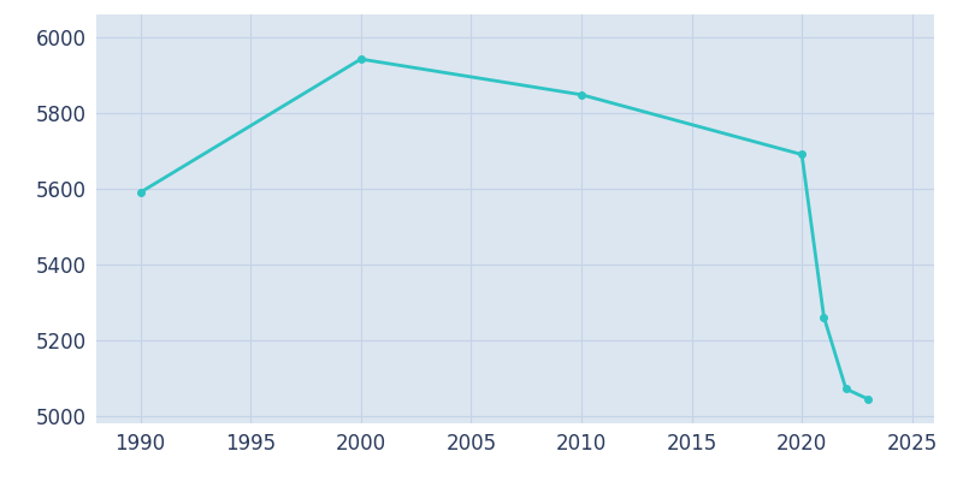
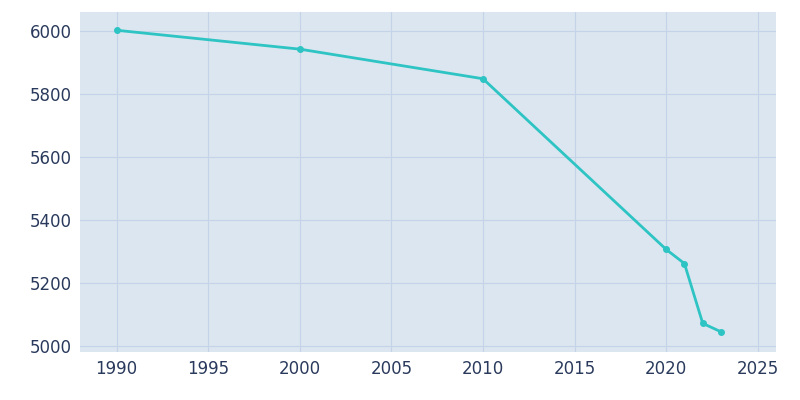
1990: 5590 -> 6002
2020: 5690 -> 5306
